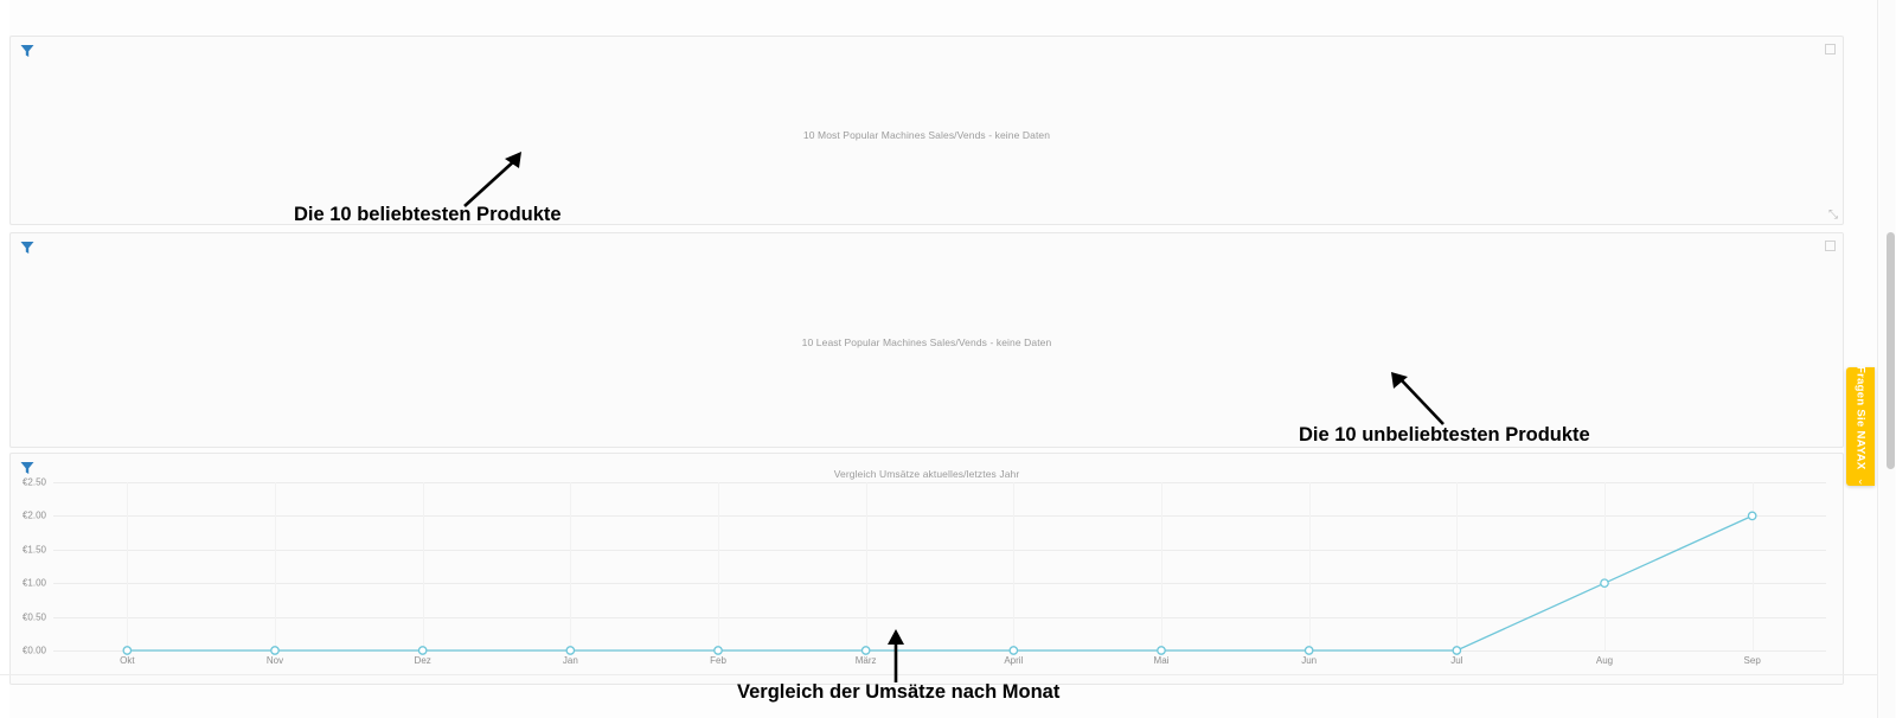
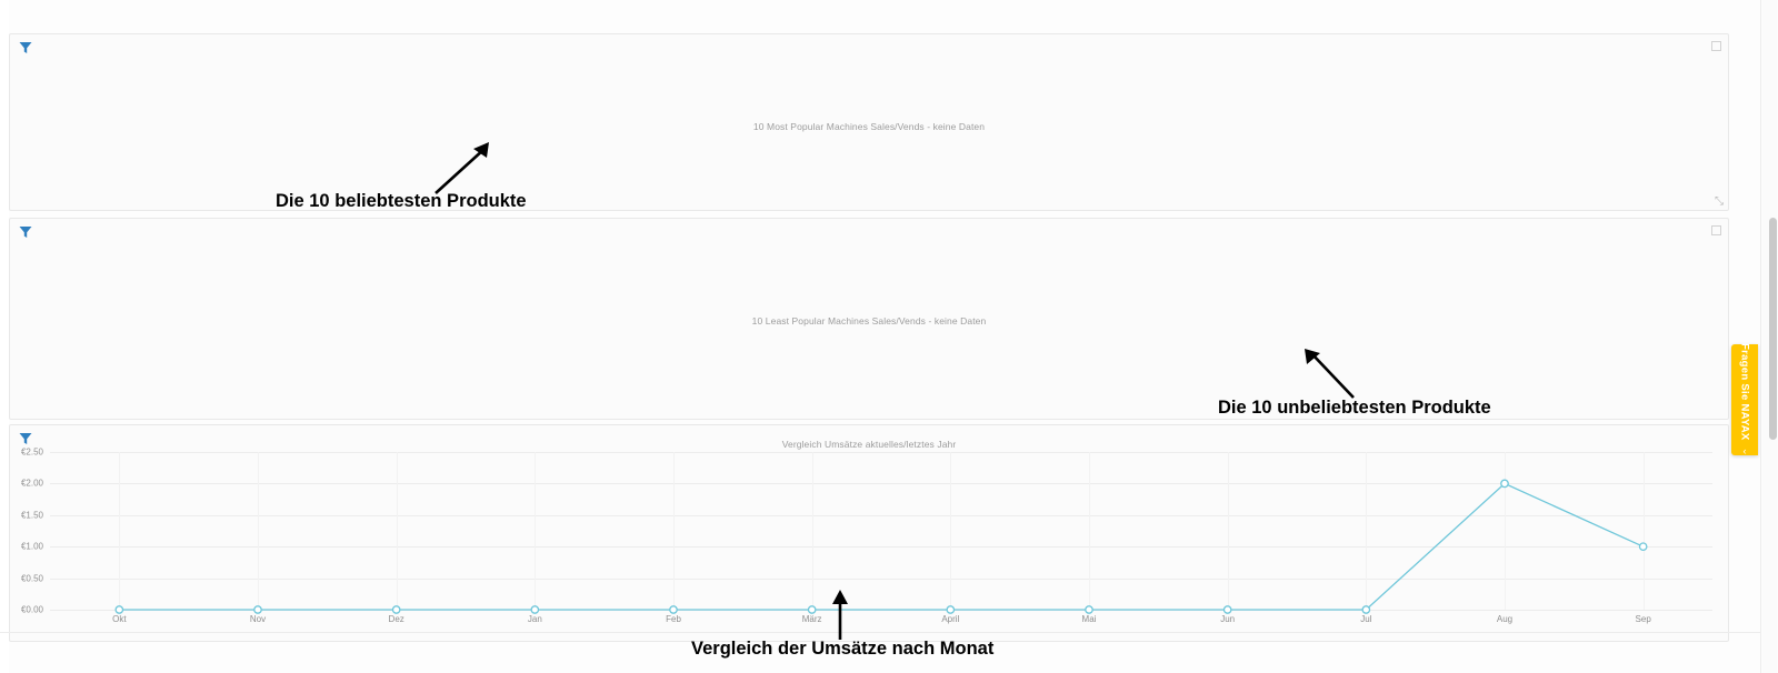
Aug: €1 -> €2
Sep: €2 -> €1
